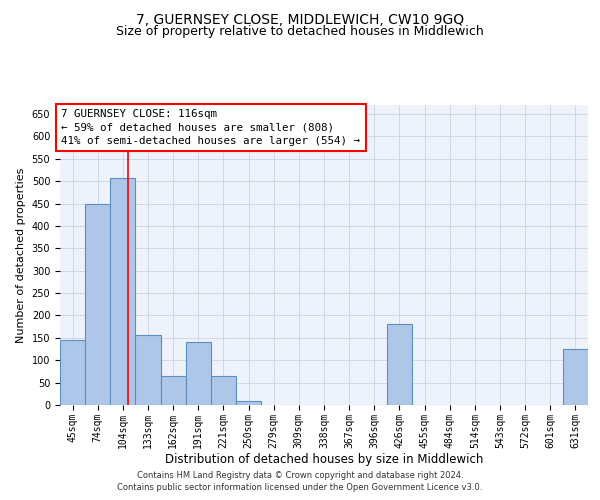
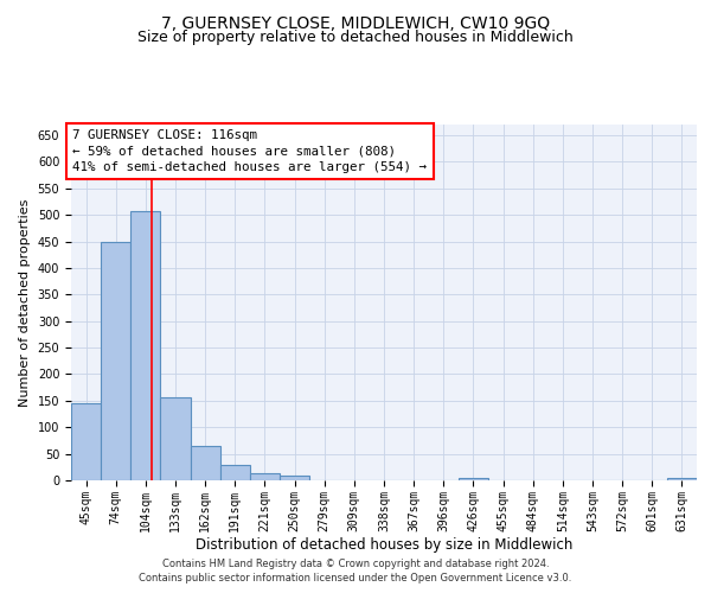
191sqm: 140 -> 30
221sqm: 65 -> 13
426sqm: 180 -> 5
631sqm: 125 -> 5
